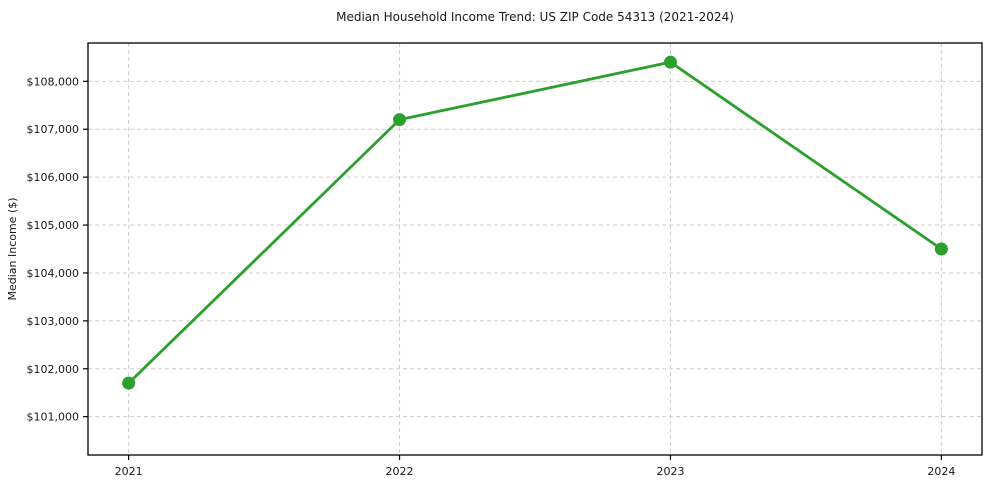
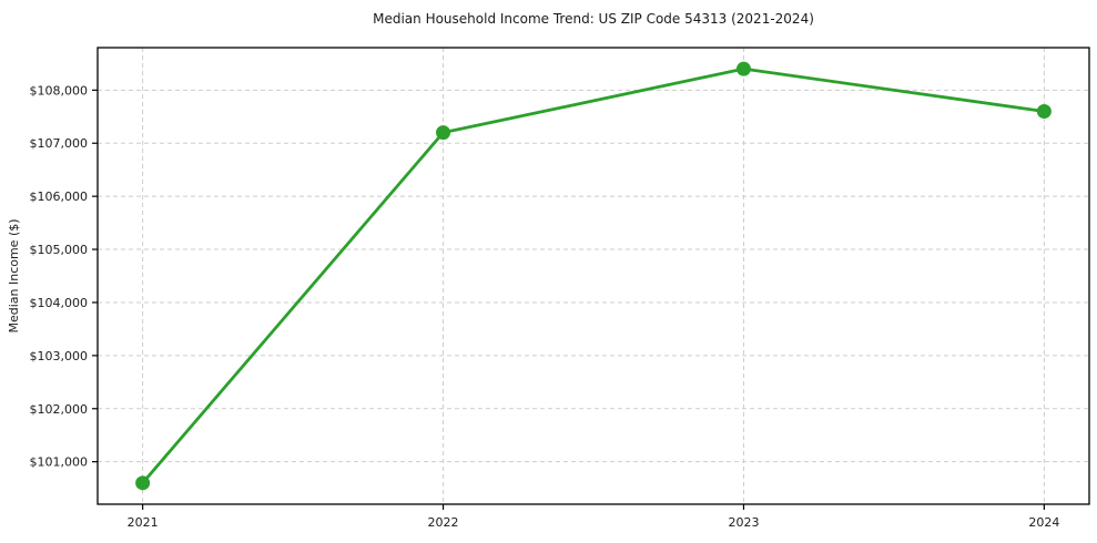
2021: $101700 -> $100600
2024: $104500 -> $107600
